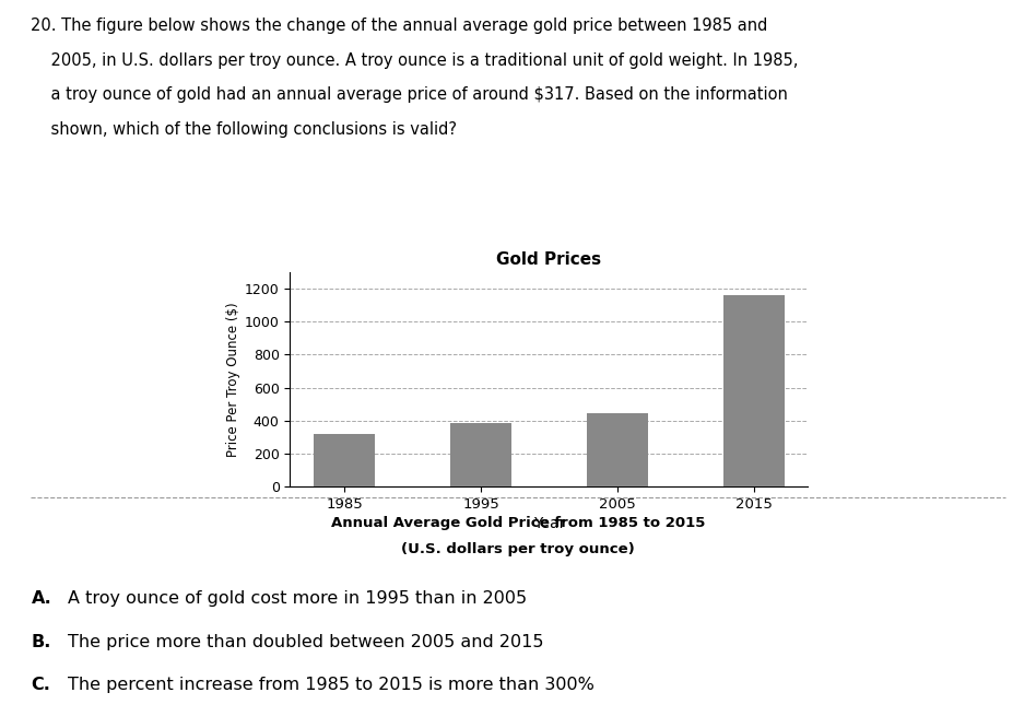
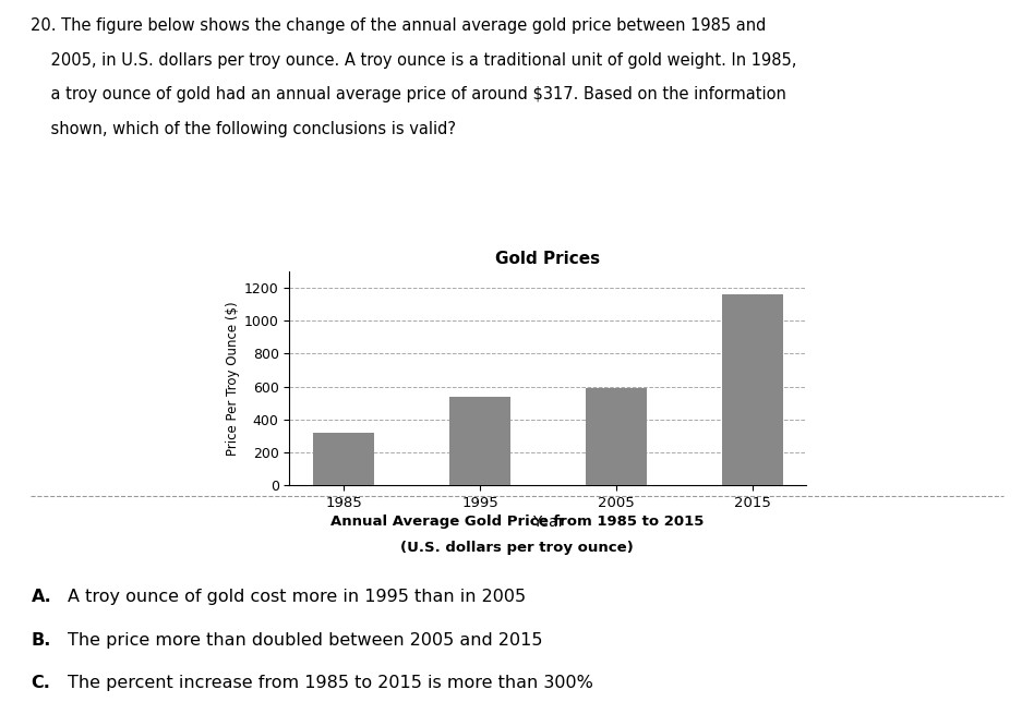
1995: 380 -> 540
2005: 440 -> 590
